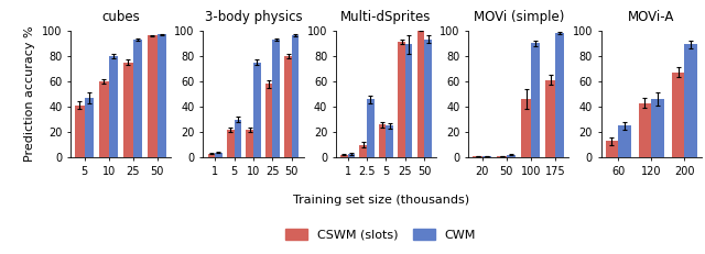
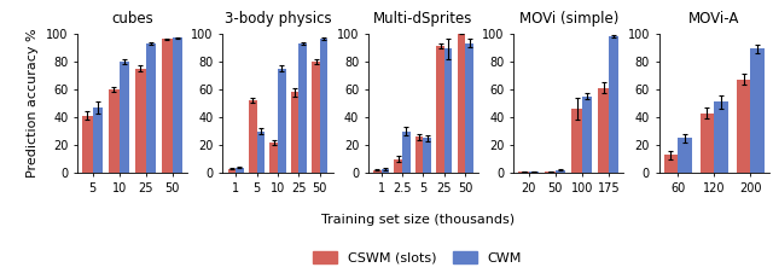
3-body physics/CSWM (slots)/5: 22 -> 52
Multi-dSprites/CWM/2.5: 46 -> 30
MOVi (simple)/CWM/100: 90 -> 55
MOVi-A/CWM/120: 46 -> 51
